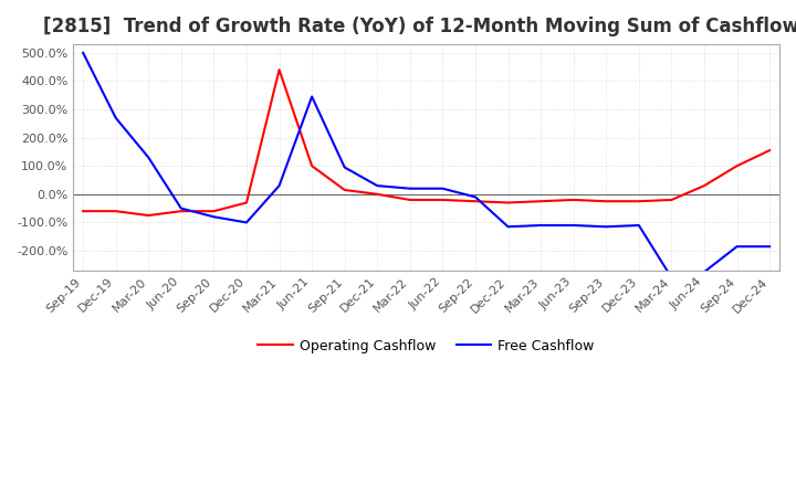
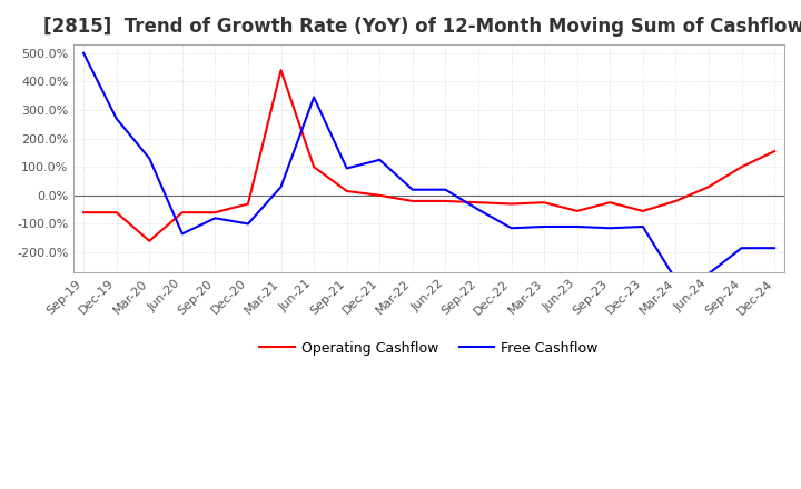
Operating Cashflow/Mar-20: -75% -> -160%
Free Cashflow/Jun-20: -50% -> -135%
Free Cashflow/Dec-21: 30% -> 125%
Free Cashflow/Sep-22: -10% -> -50%
Operating Cashflow/Jun-23: -20% -> -55%
Operating Cashflow/Dec-23: -25% -> -55%
